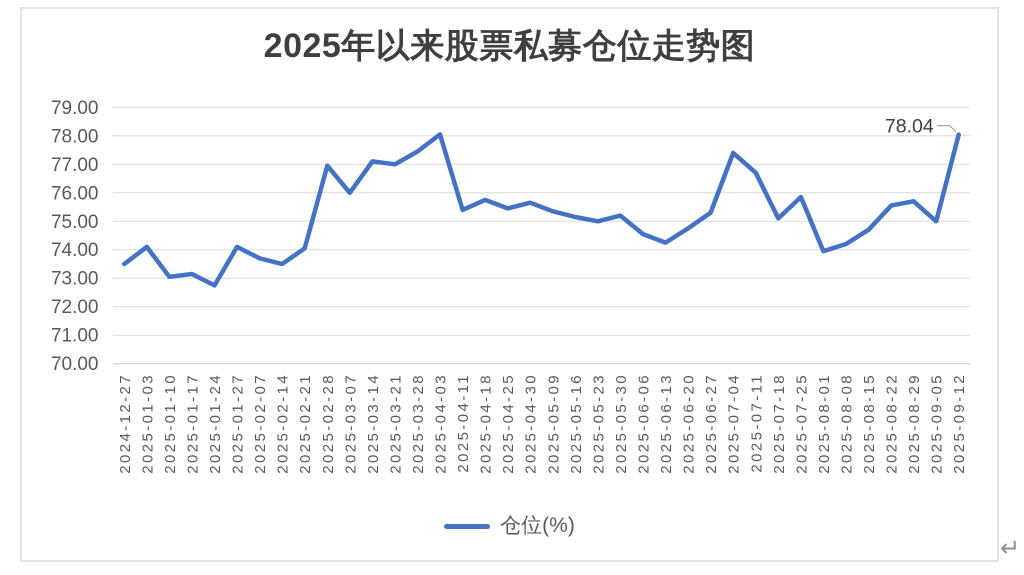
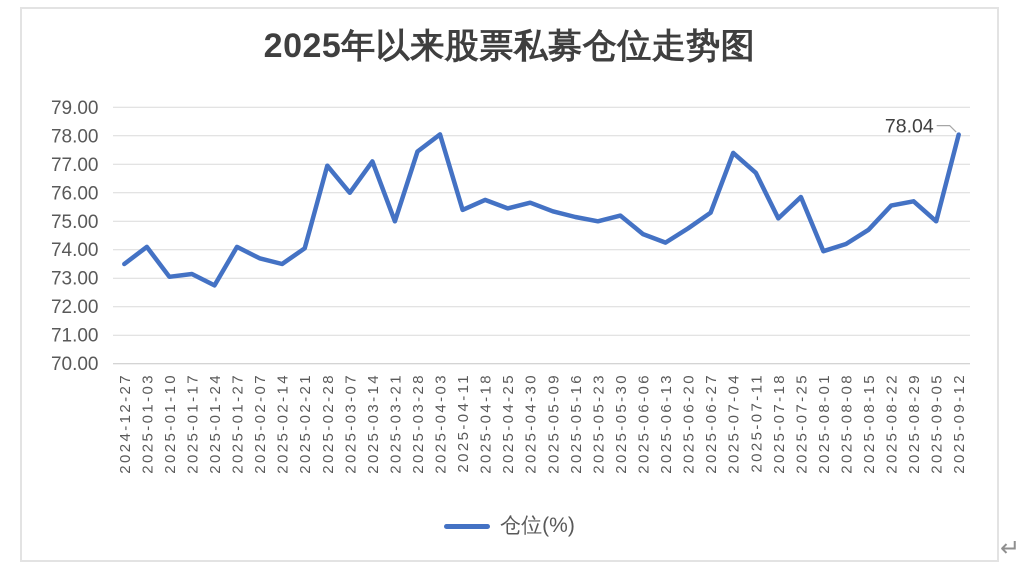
2025-03-21: 77.0 -> 75.0
